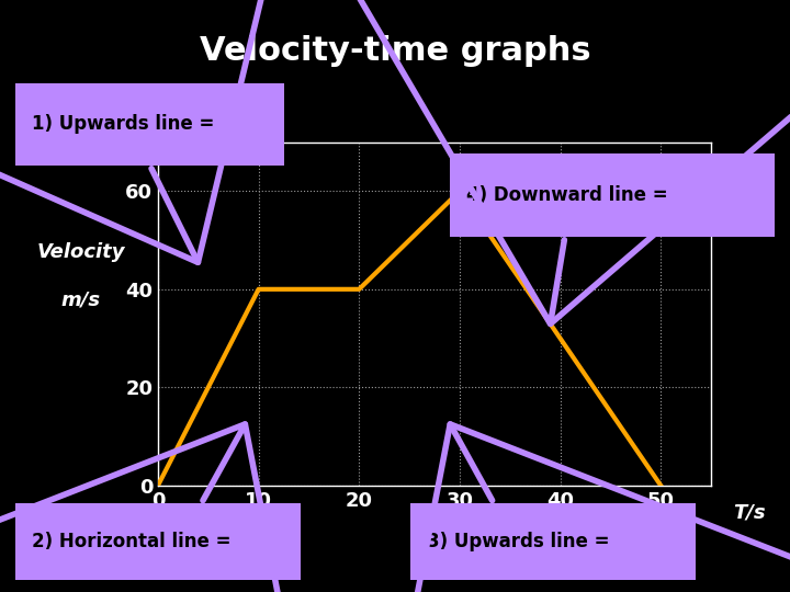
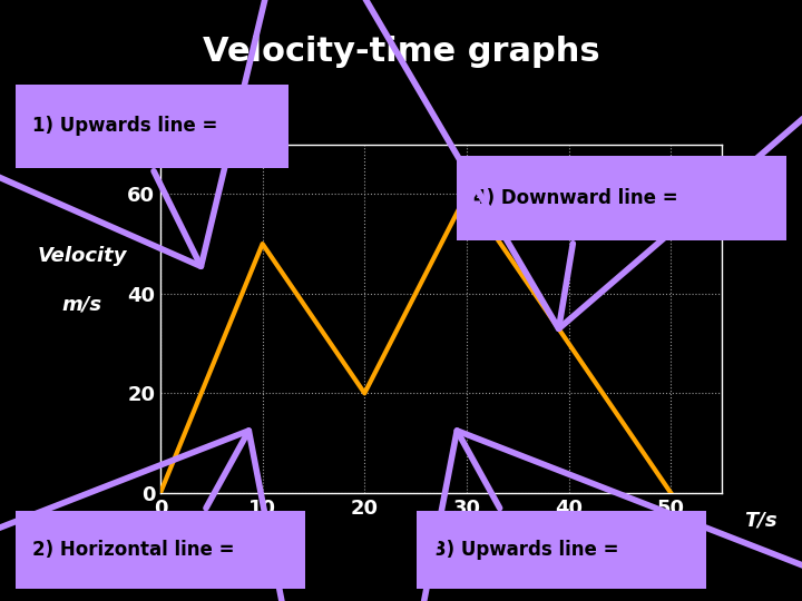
10: 40 -> 50
20: 40 -> 20
